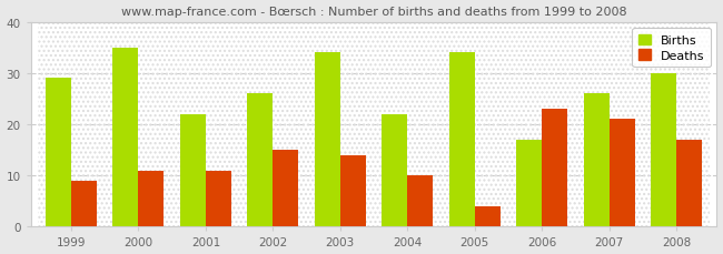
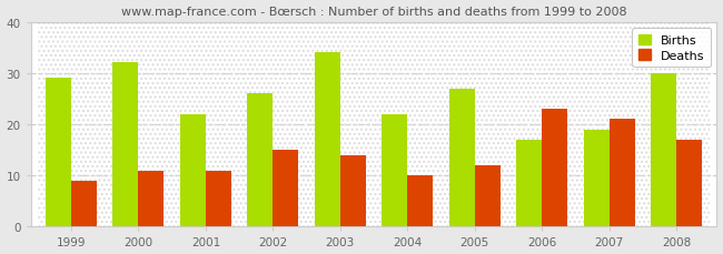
Births/2000: 35 -> 32
Births/2005: 34 -> 27
Deaths/2005: 4 -> 12
Births/2007: 26 -> 19
